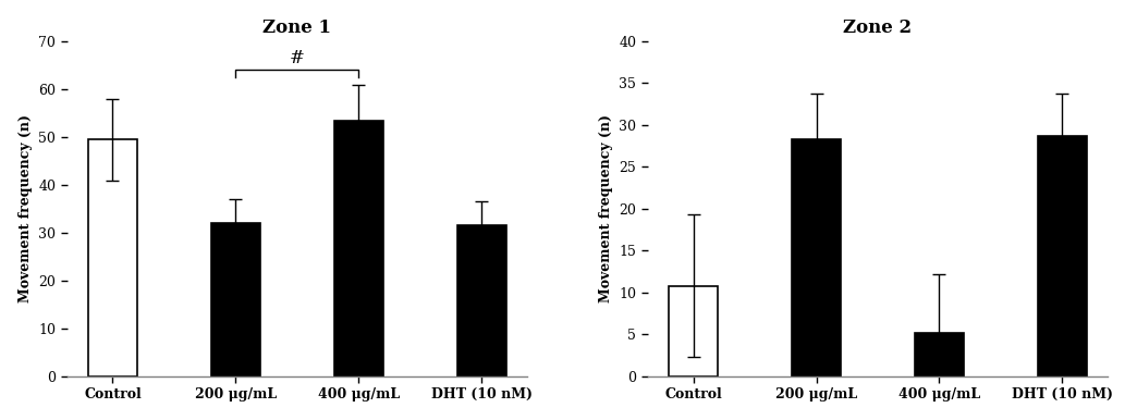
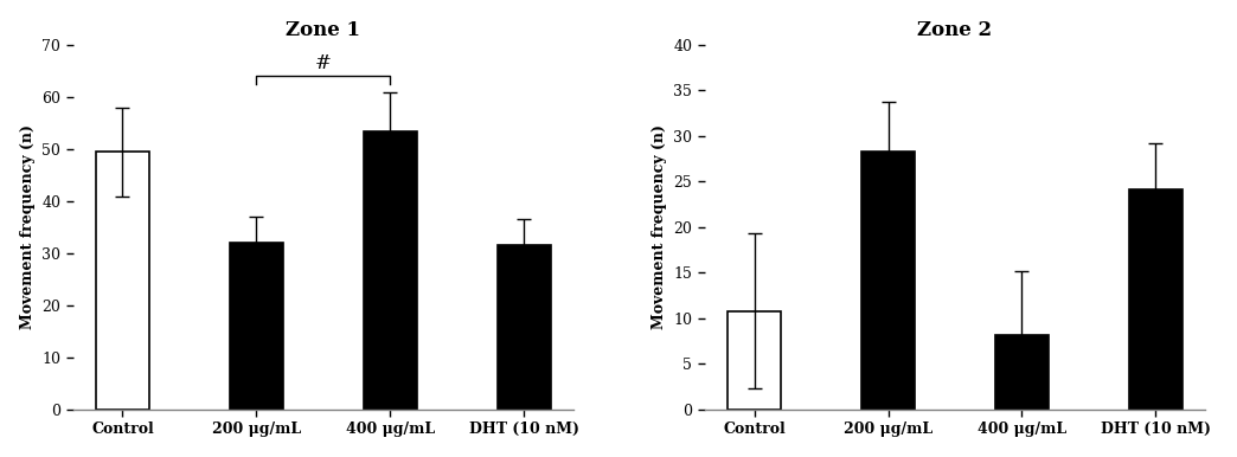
Zone 2/400 μg/mL: 5.2 -> 8.2
Zone 2/DHT (10 nM): 28.7 -> 24.2
